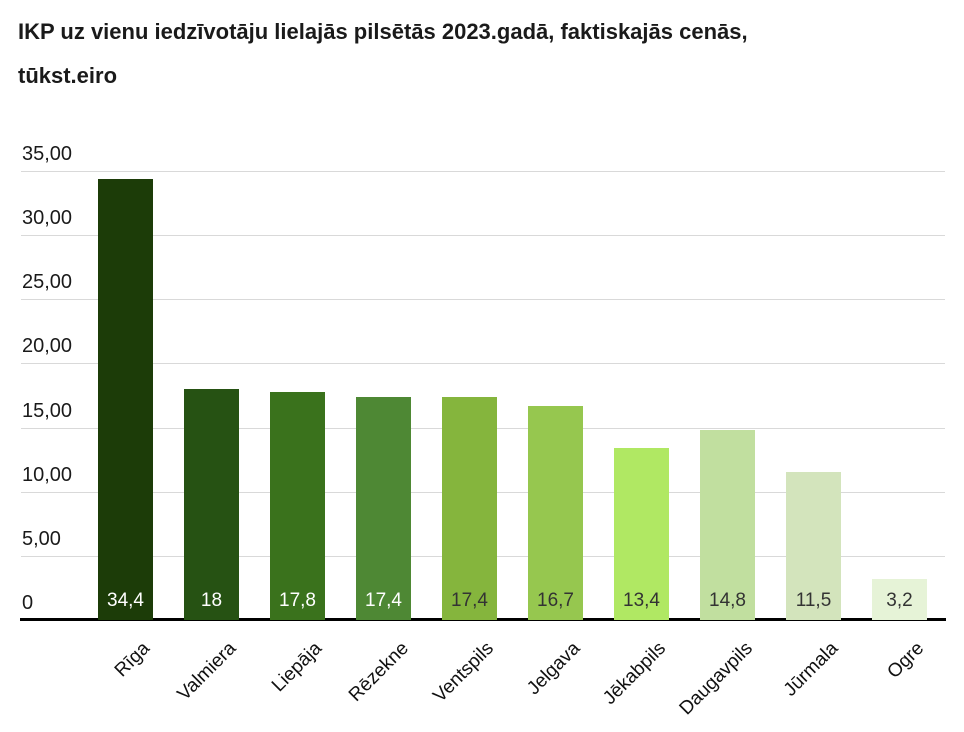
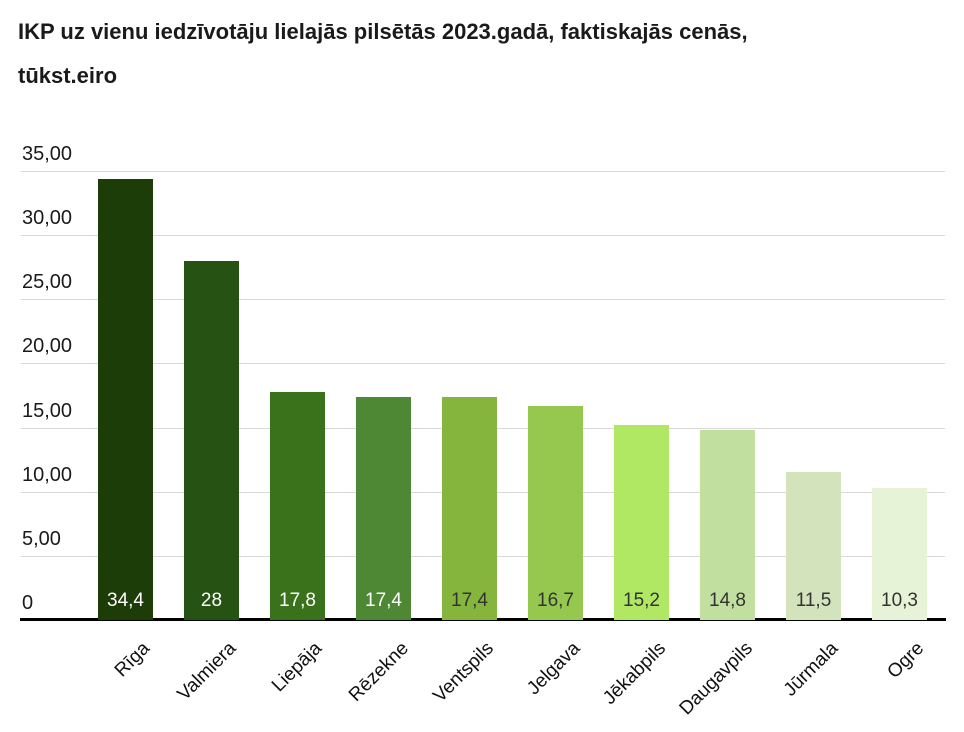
Valmiera: 18 -> 28
Jēkabpils: 13,4 -> 15,2
Ogre: 3,2 -> 10,3
